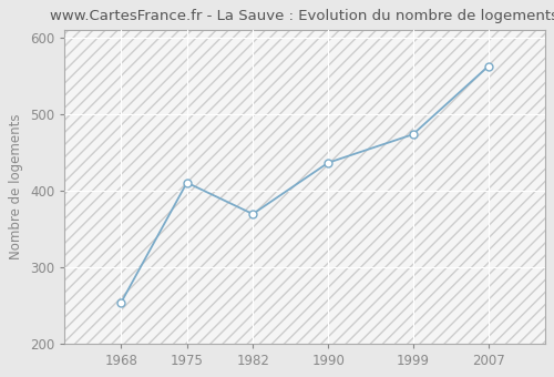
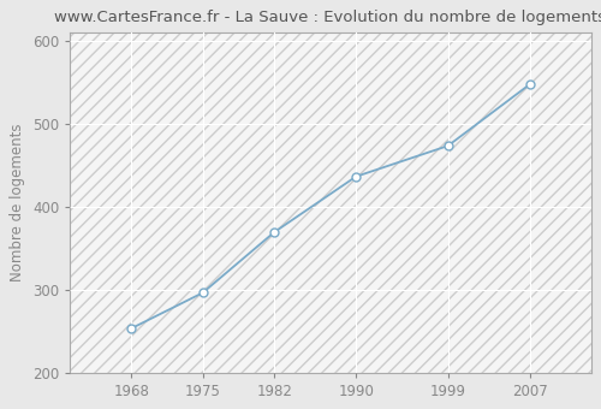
1975: 410 -> 296
2007: 562 -> 547
